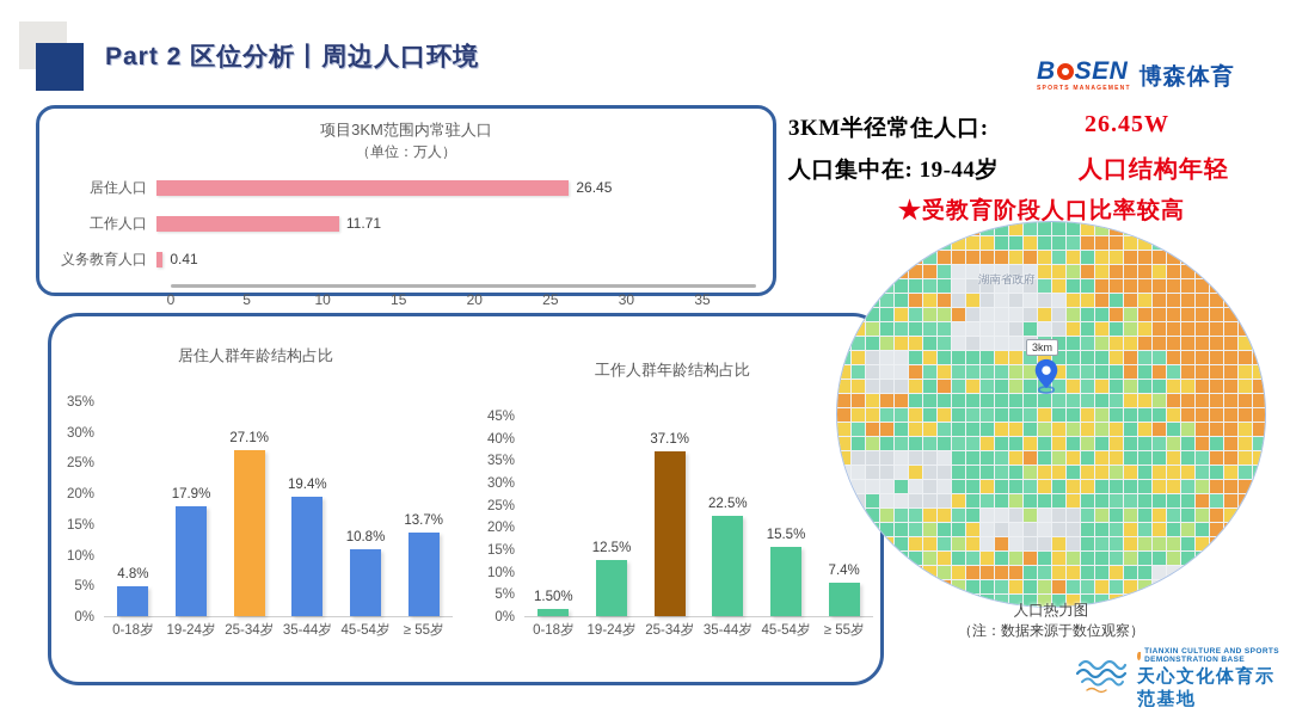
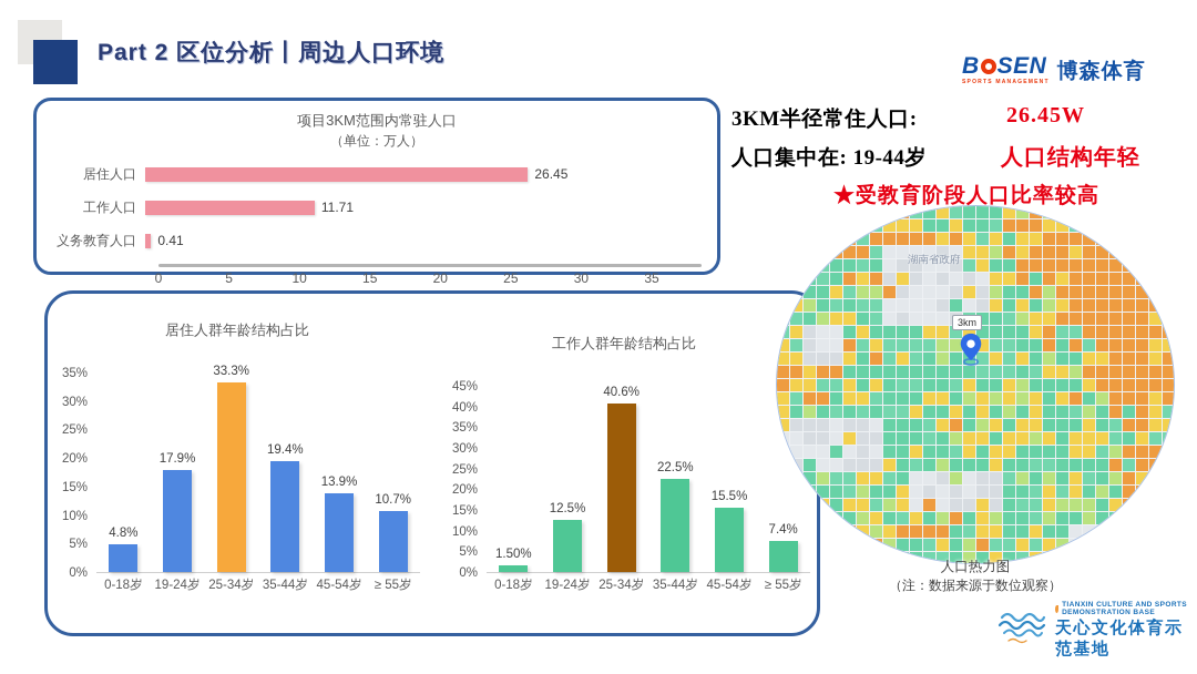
居住人群年龄结构占比/25-34岁: 27.1% -> 33.3%
居住人群年龄结构占比/45-54岁: 10.8% -> 13.9%
居住人群年龄结构占比/≥ 55岁: 13.7% -> 10.7%
工作人群年龄结构占比/25-34岁: 37.1% -> 40.6%
